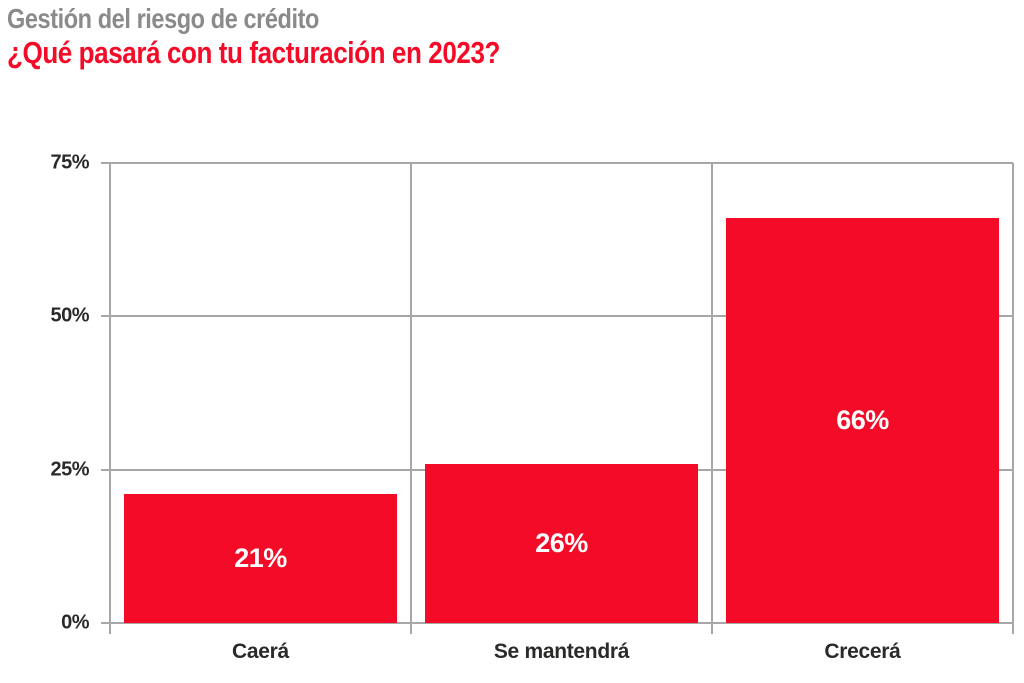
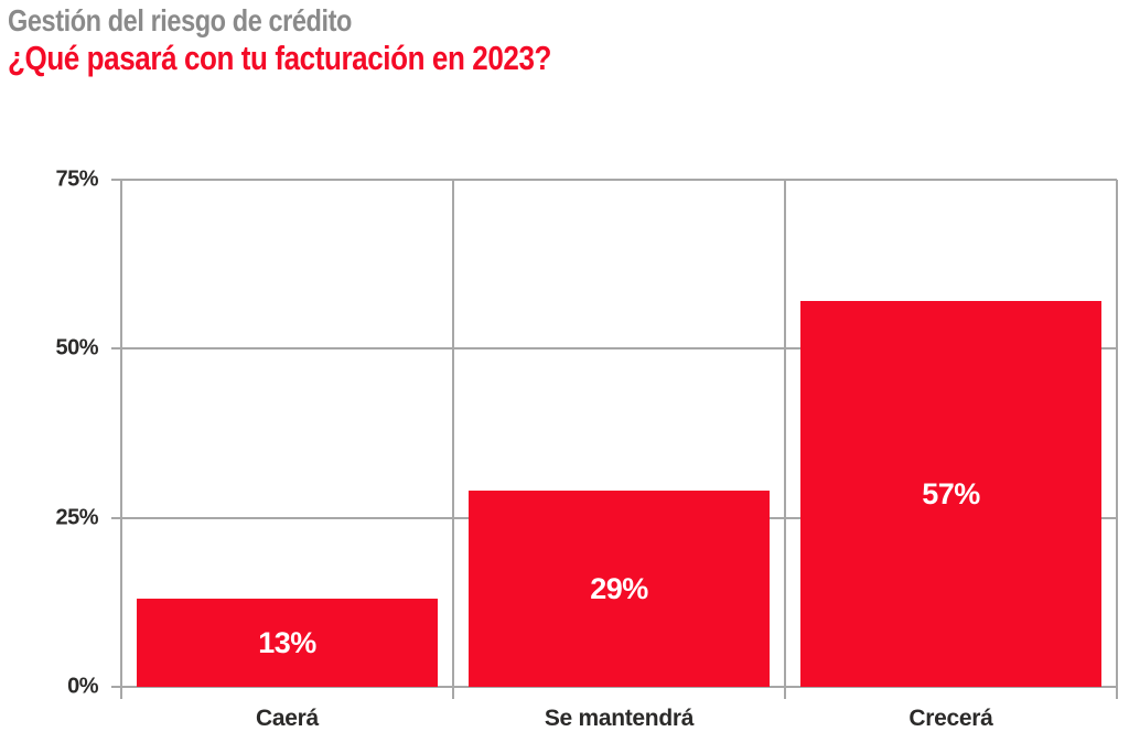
Caerá: 21% -> 13%
Se mantendrá: 26% -> 29%
Crecerá: 66% -> 57%
